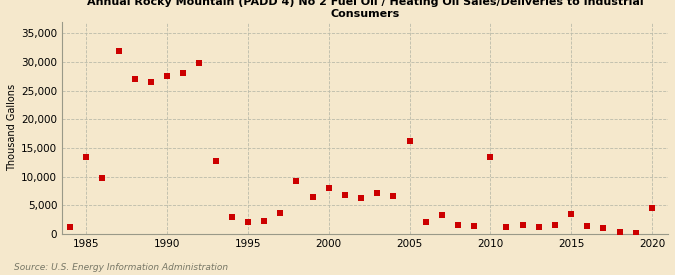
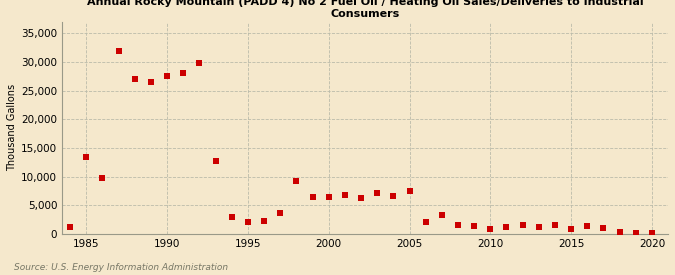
2000: 8,000 -> 6,400
2005: 16,200 -> 7,500
2010: 13,400 -> 800
2015: 3,400 -> 800
2020: 4,600 -> 100
